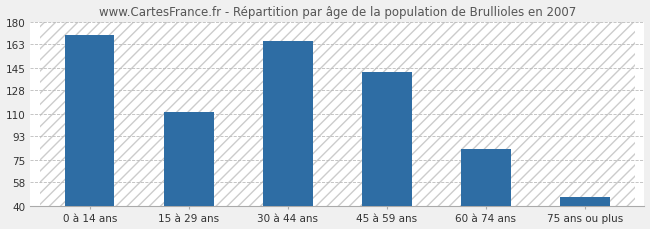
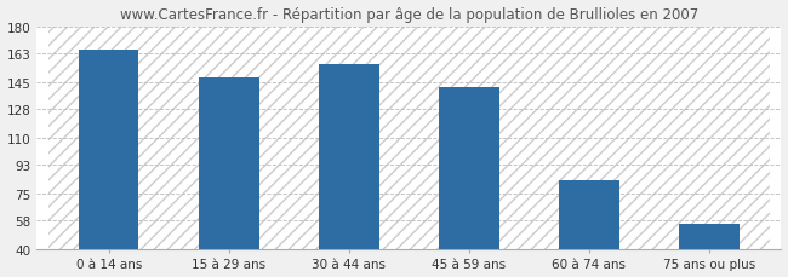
0 à 14 ans: 170 -> 165
15 à 29 ans: 111 -> 148
30 à 44 ans: 165 -> 156
75 ans ou plus: 47 -> 56
